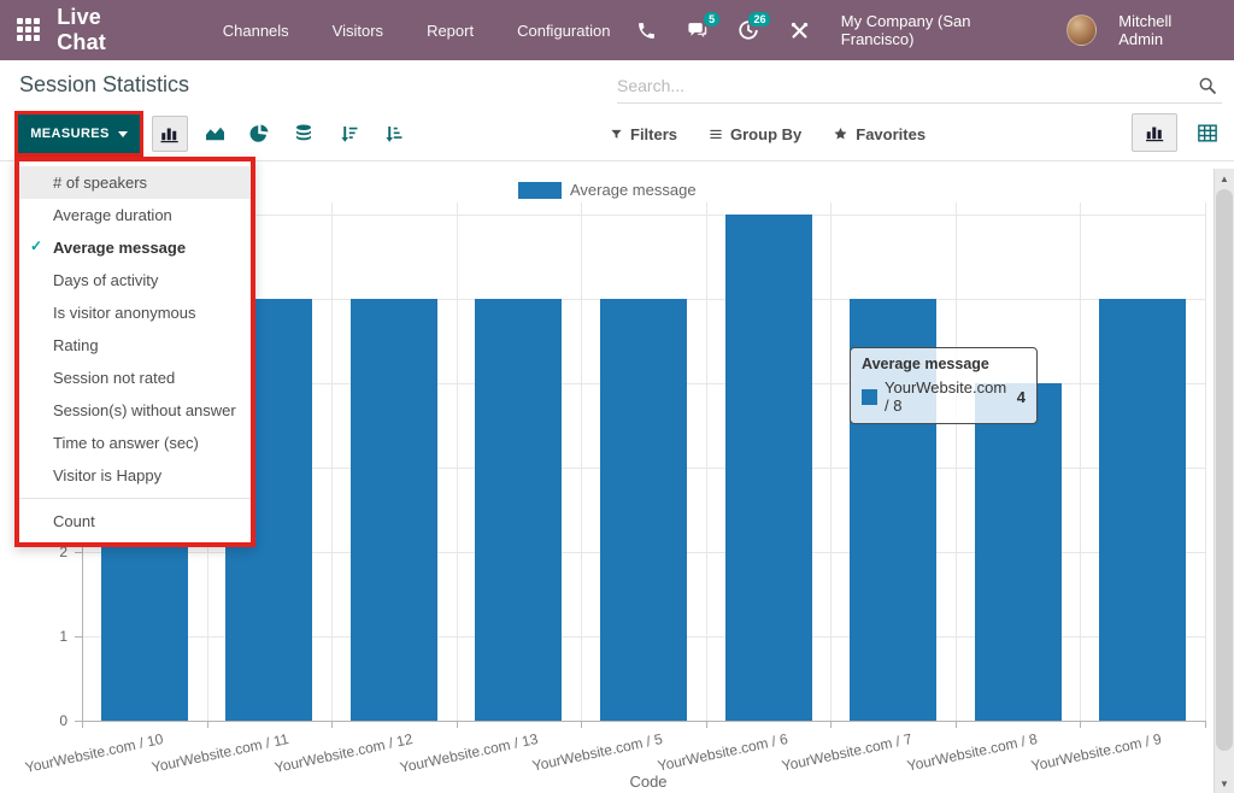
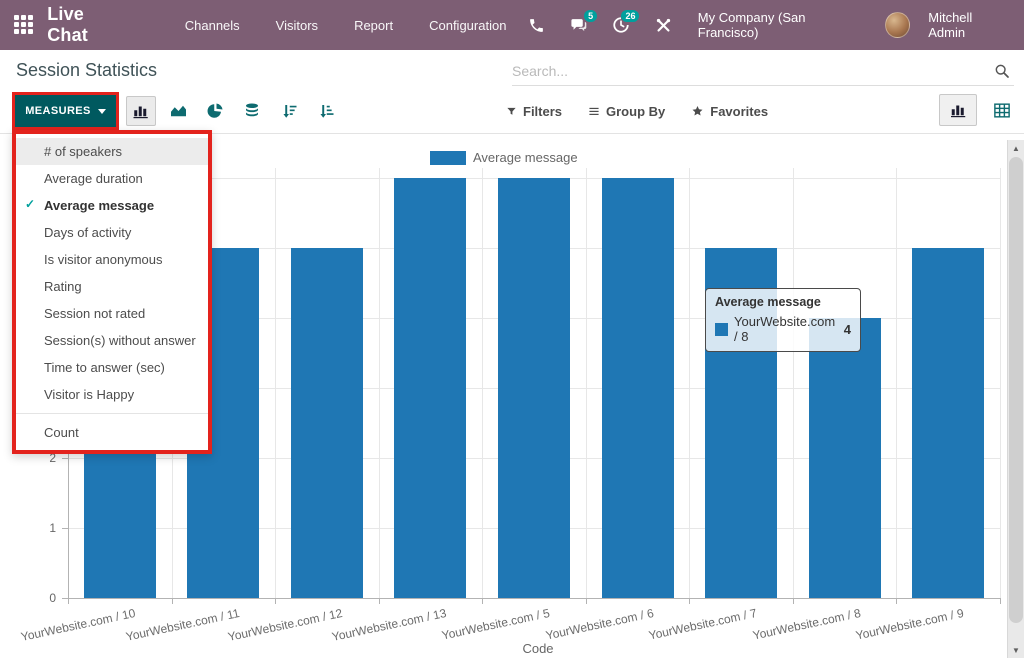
YourWebsite.com / 13: 5 -> 6
YourWebsite.com / 5: 5 -> 6
